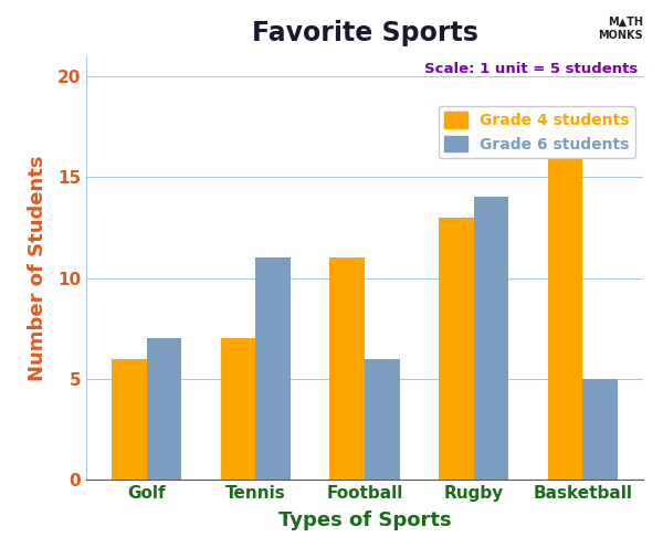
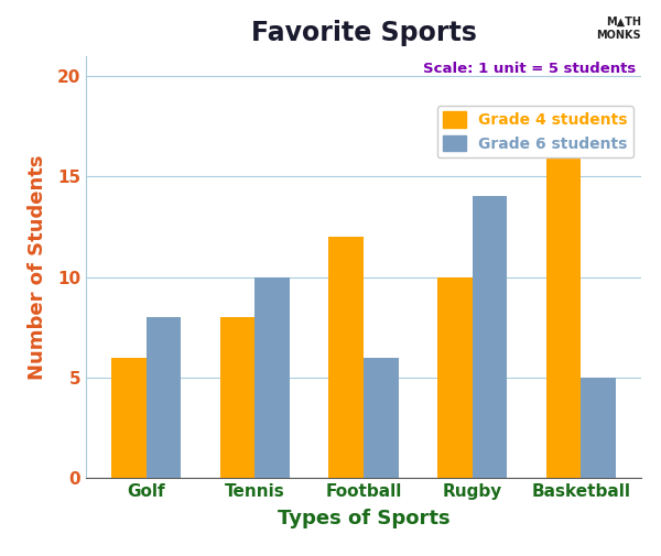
Grade 6 students/Golf: 7 -> 8
Grade 4 students/Tennis: 7 -> 8
Grade 6 students/Tennis: 11 -> 10
Grade 4 students/Football: 11 -> 12
Grade 4 students/Rugby: 13 -> 10
